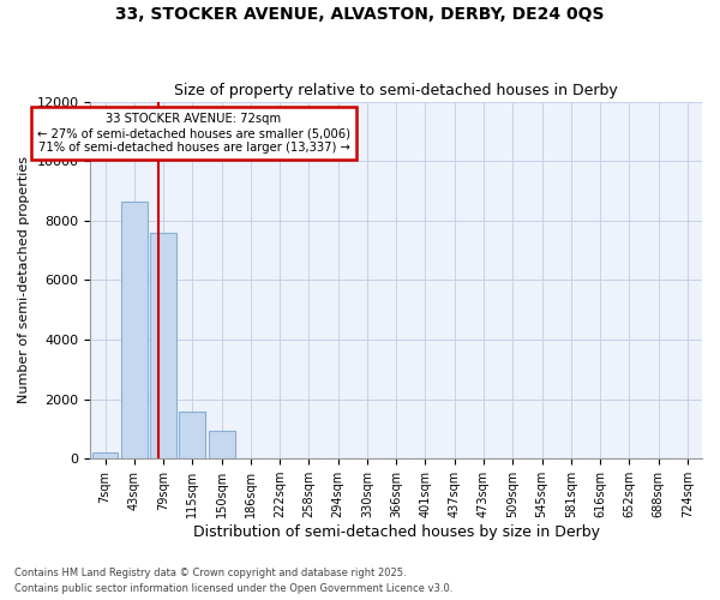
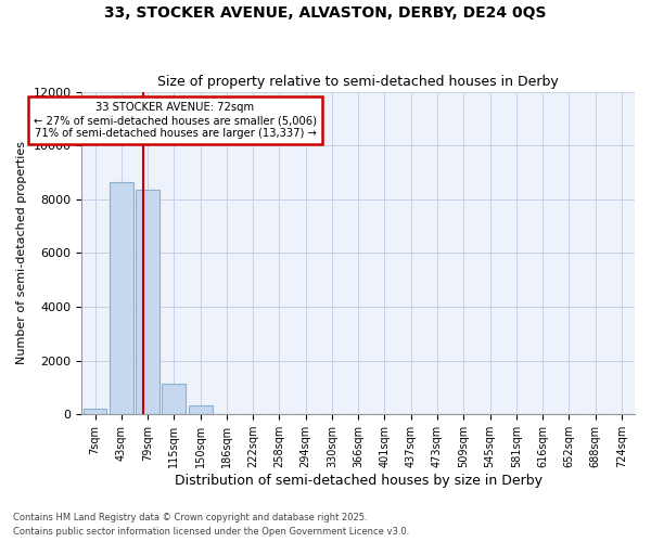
79sqm: 7600 -> 8350
115sqm: 1600 -> 1150
150sqm: 950 -> 350
